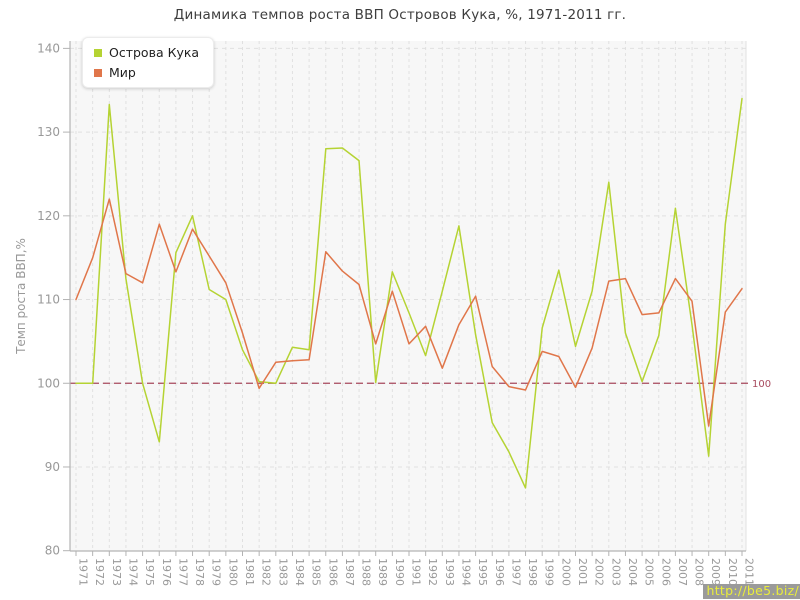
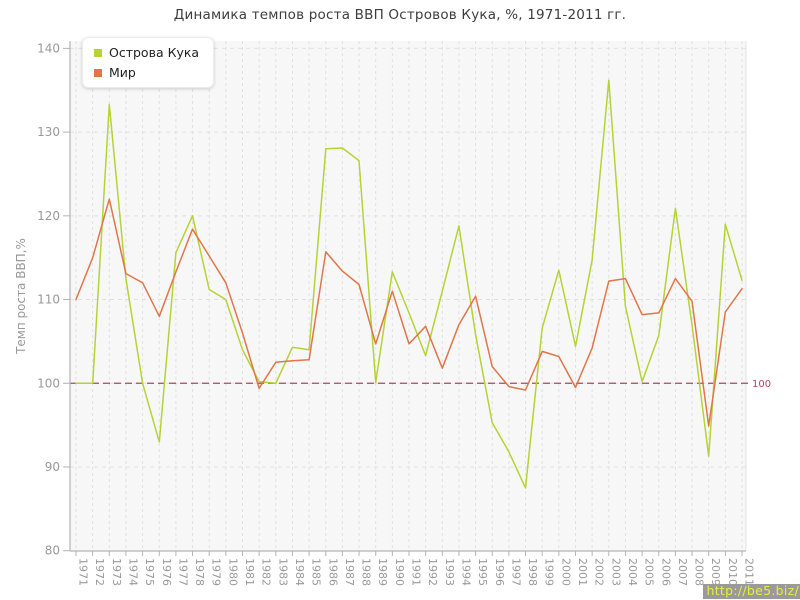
Мир/1976: 119 -> 108
Острова Кука/2002: 111 -> 115
Острова Кука/2003: 124 -> 136
Острова Кука/2004: 106 -> 109
Острова Кука/2011: 134 -> 112
